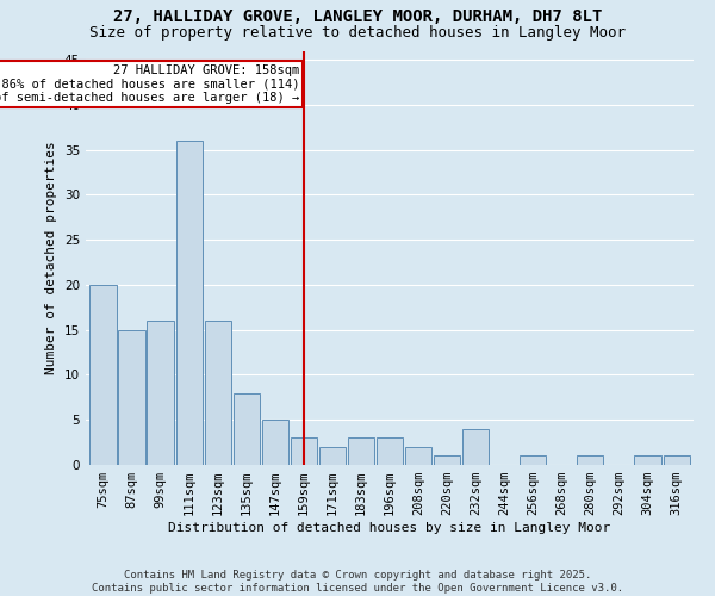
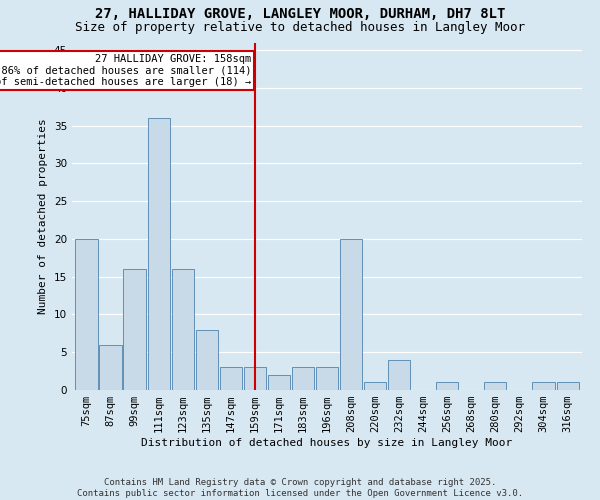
87sqm: 15 -> 6
147sqm: 5 -> 3
208sqm: 2 -> 20
